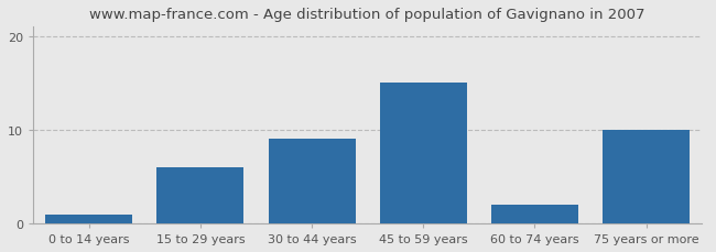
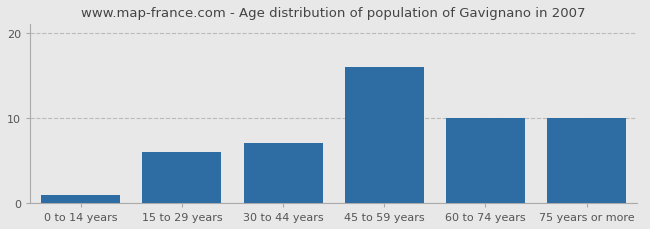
30 to 44 years: 9 -> 7
45 to 59 years: 15 -> 16
60 to 74 years: 2 -> 10
